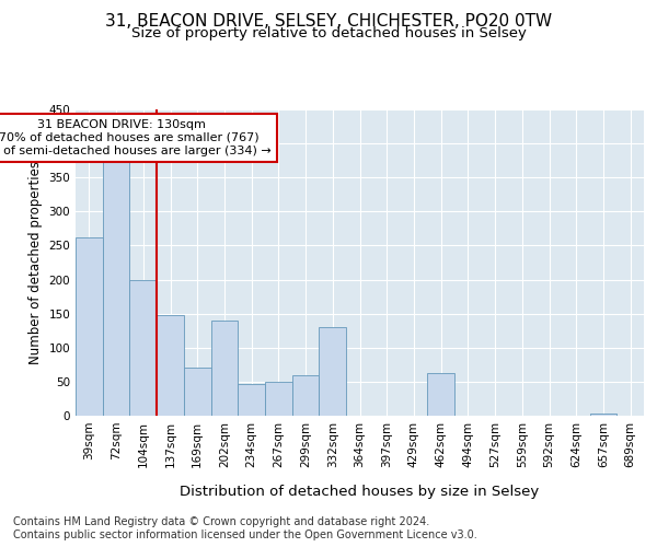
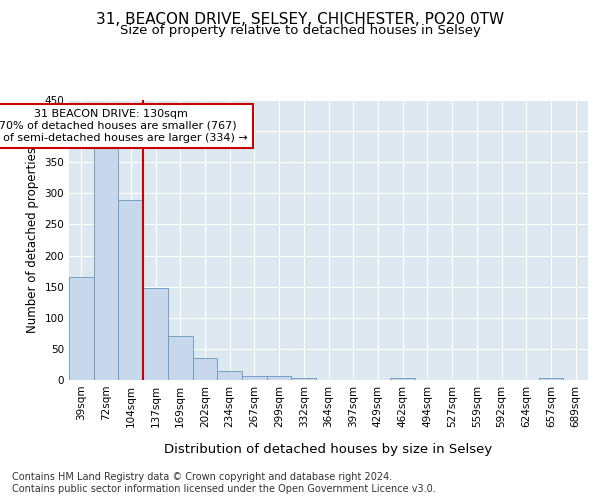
39sqm: 262 -> 165
104sqm: 200 -> 290
202sqm: 140 -> 35
234sqm: 46 -> 14
267sqm: 50 -> 7
299sqm: 60 -> 6
332sqm: 130 -> 4
462sqm: 62 -> 4
